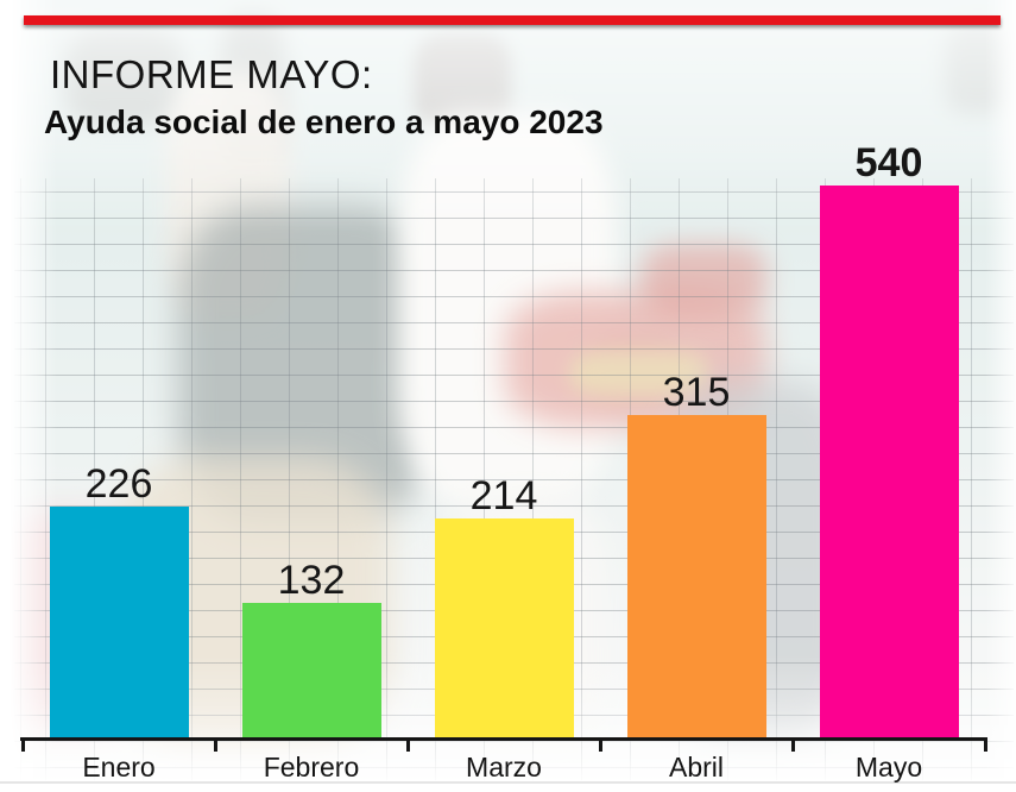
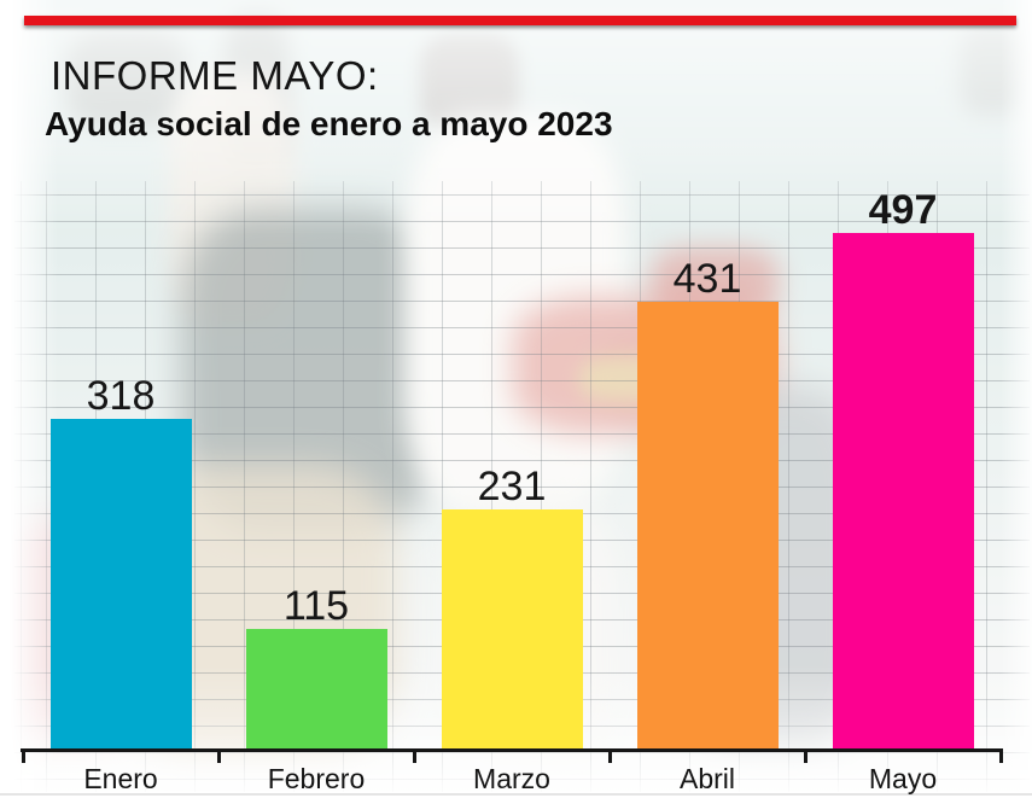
Enero: 226 -> 318
Febrero: 132 -> 115
Marzo: 214 -> 231
Abril: 315 -> 431
Mayo: 540 -> 497
